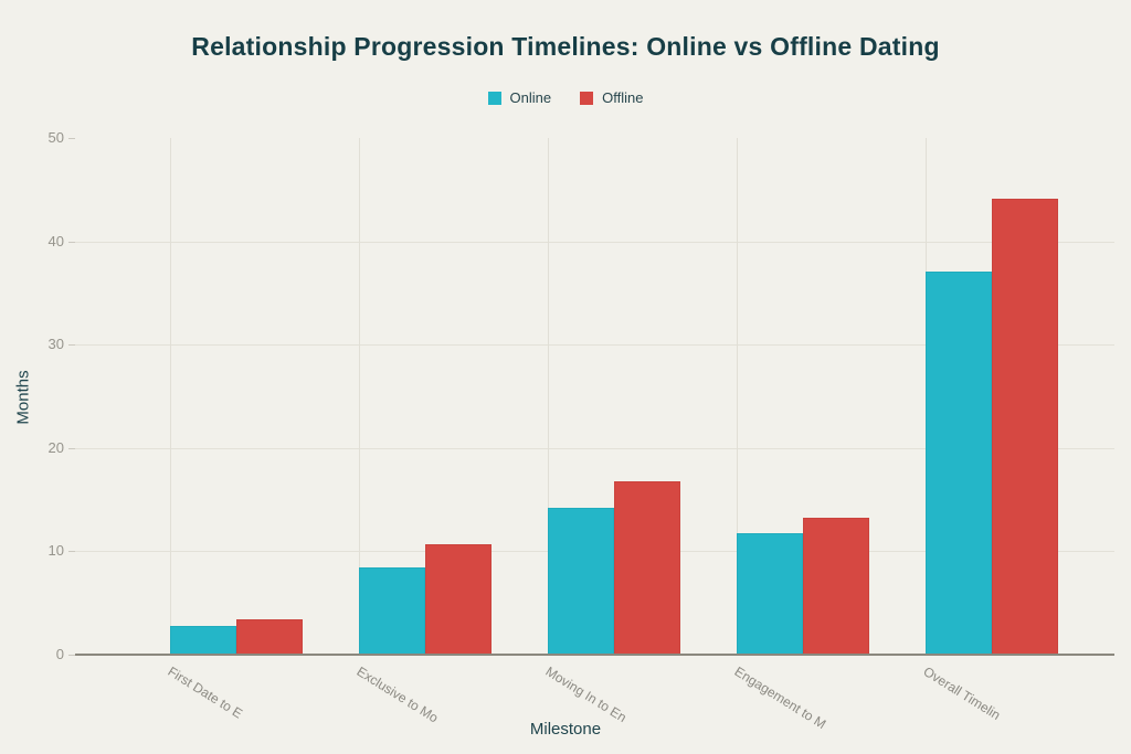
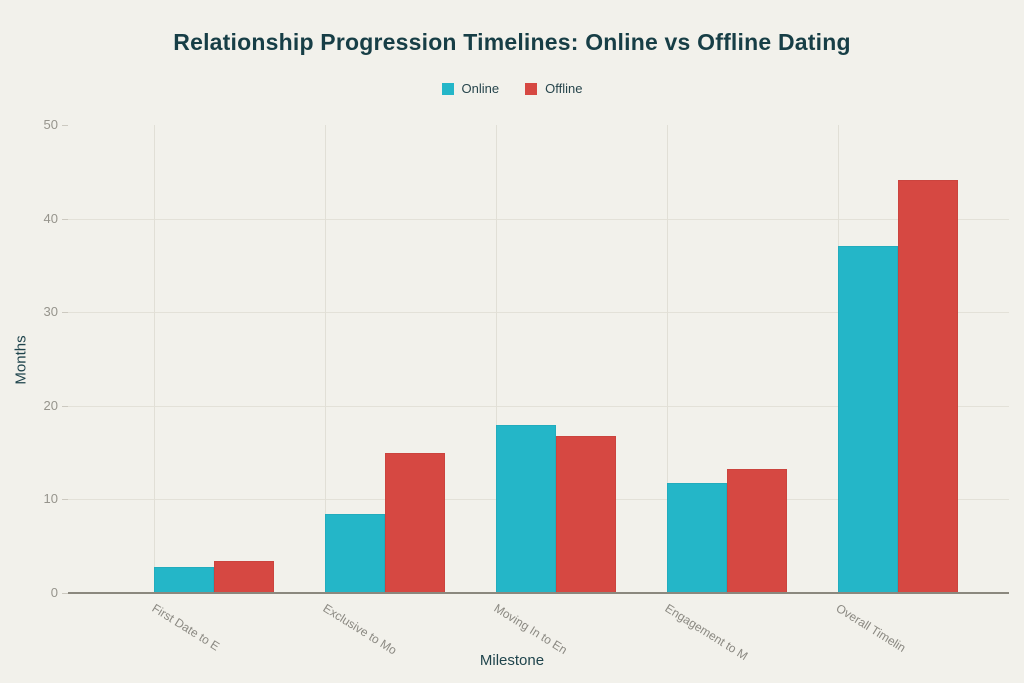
Offline/Exclusive to Mo: 11 -> 15
Online/Moving In to En: 14 -> 18
